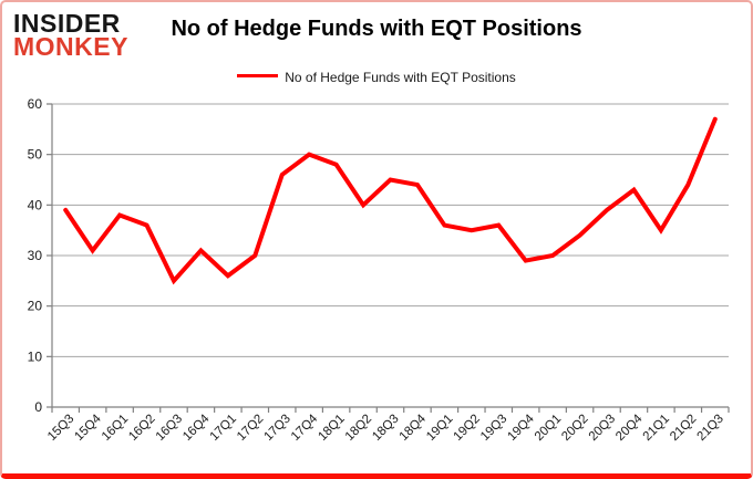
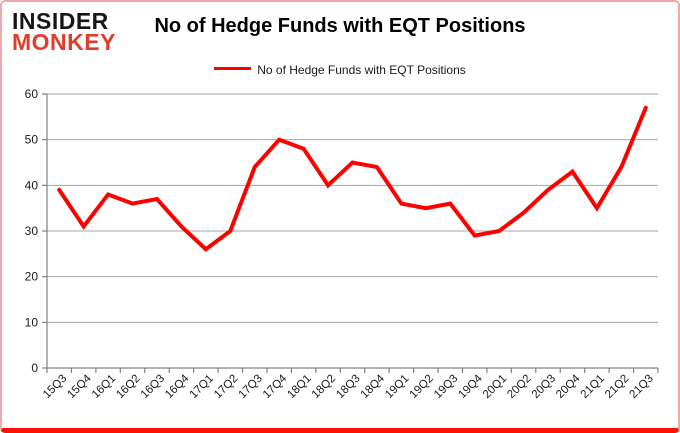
16Q3: 25 -> 37
17Q3: 46 -> 44
